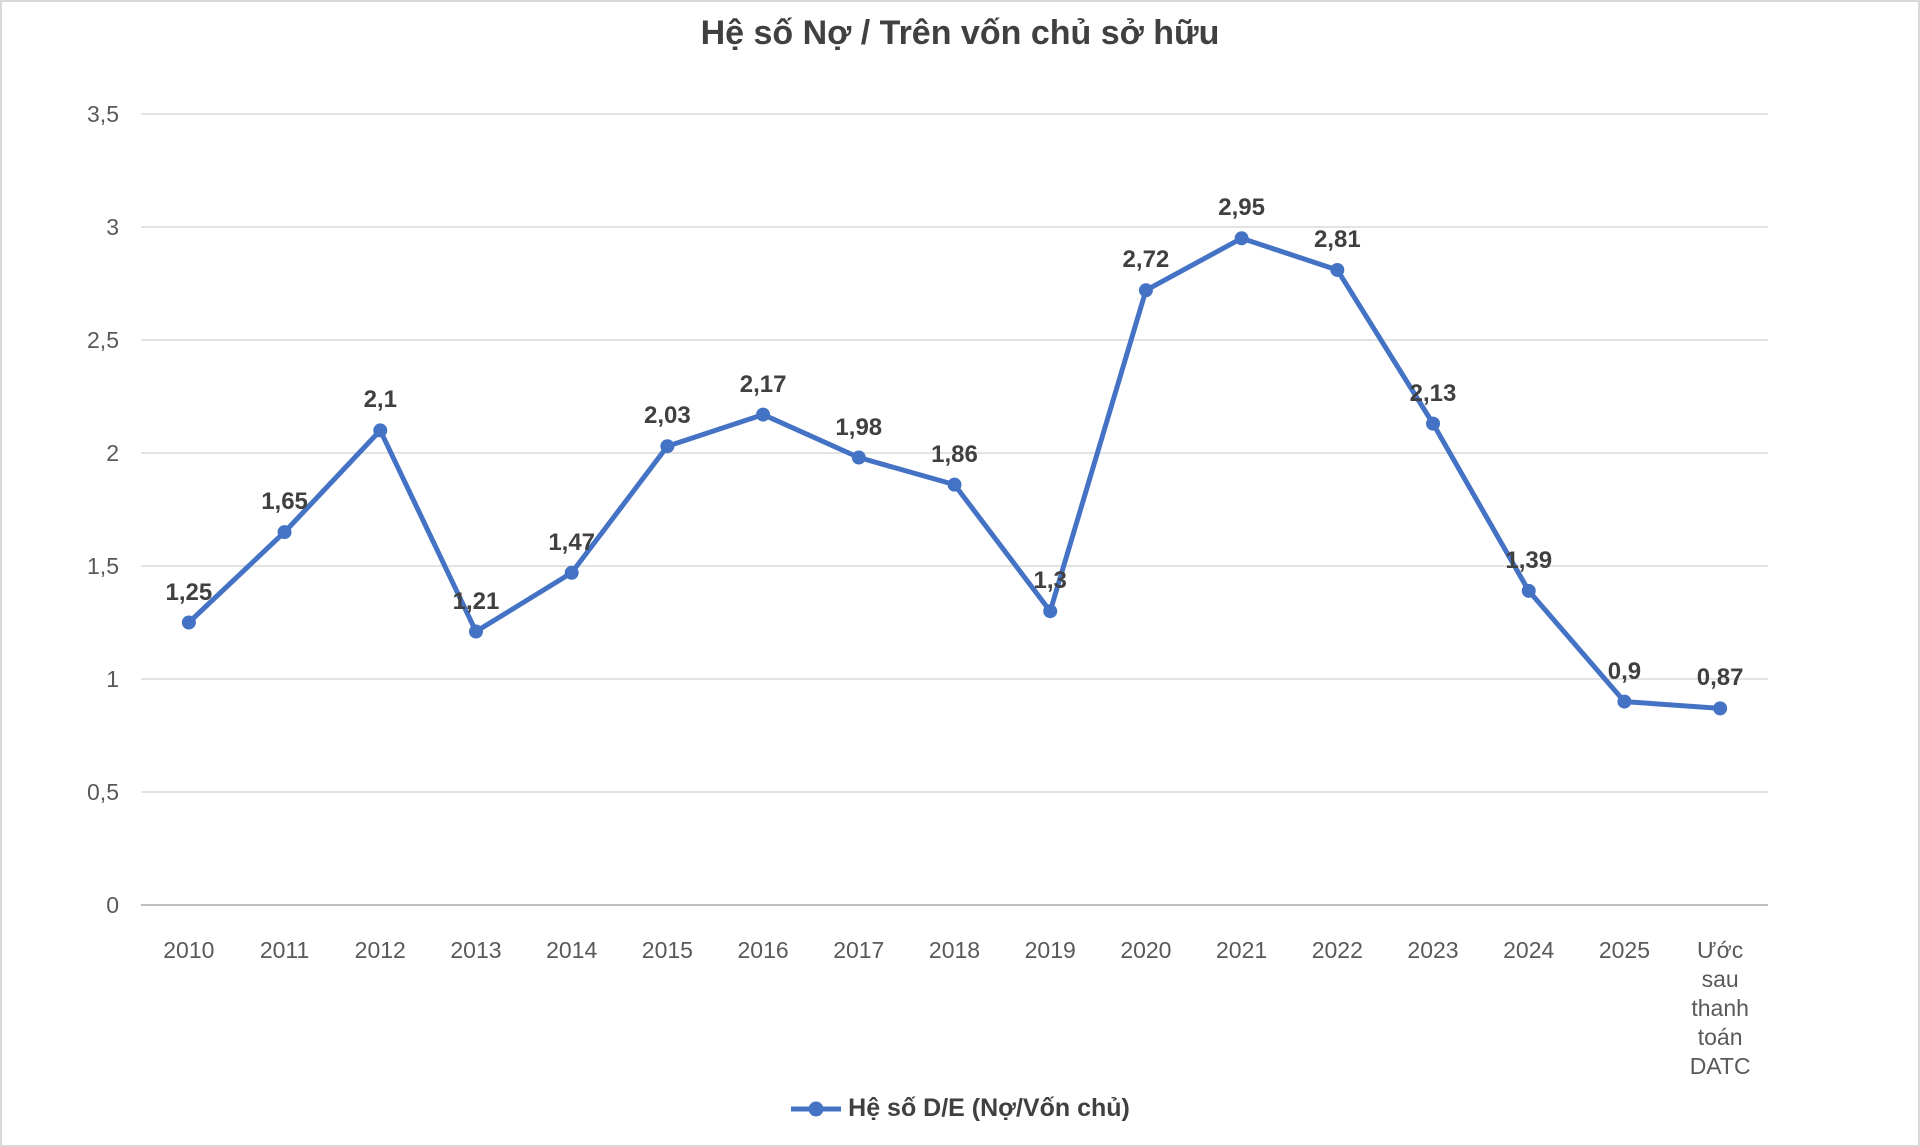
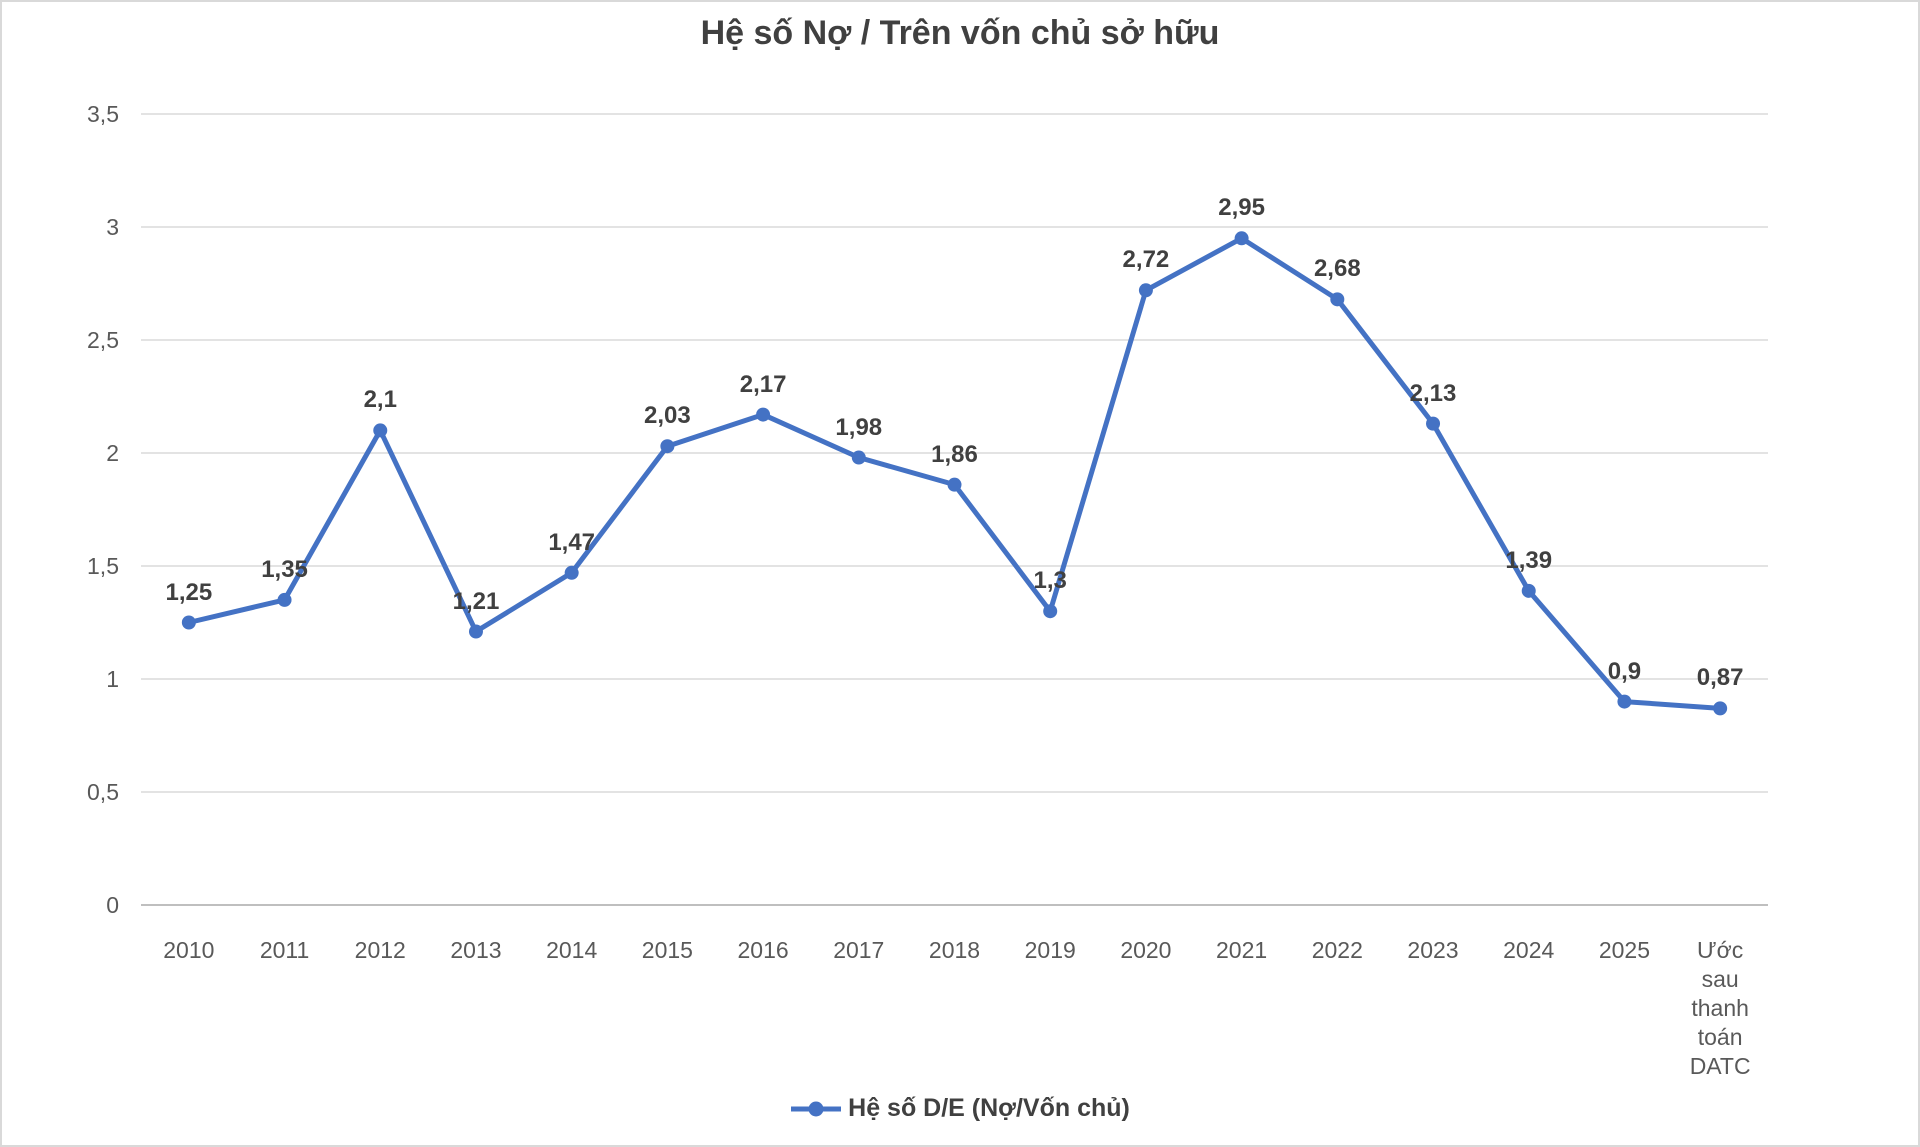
2011: 1,65 -> 1,35
2022: 2,81 -> 2,68
